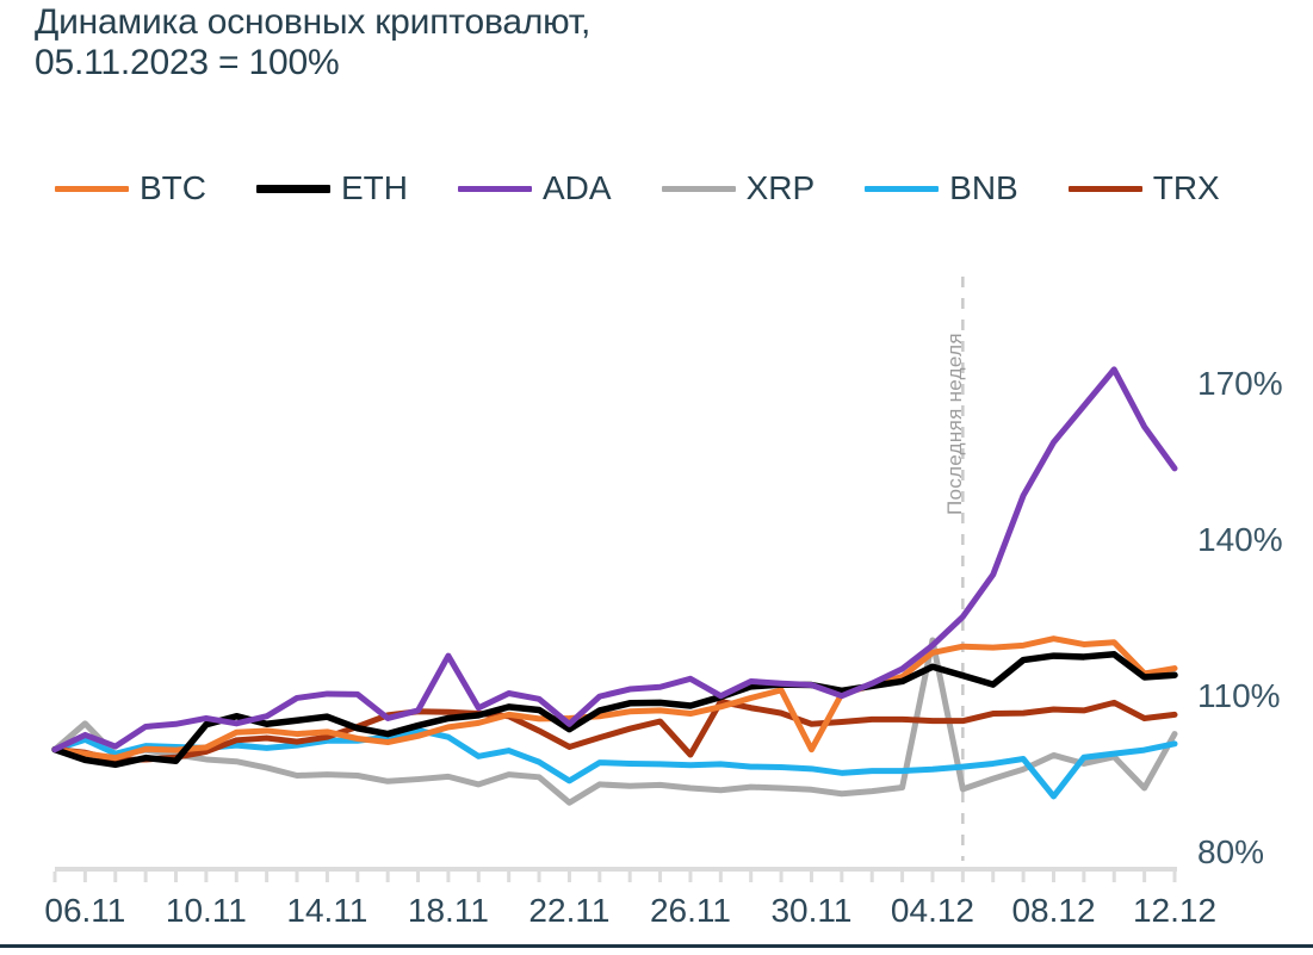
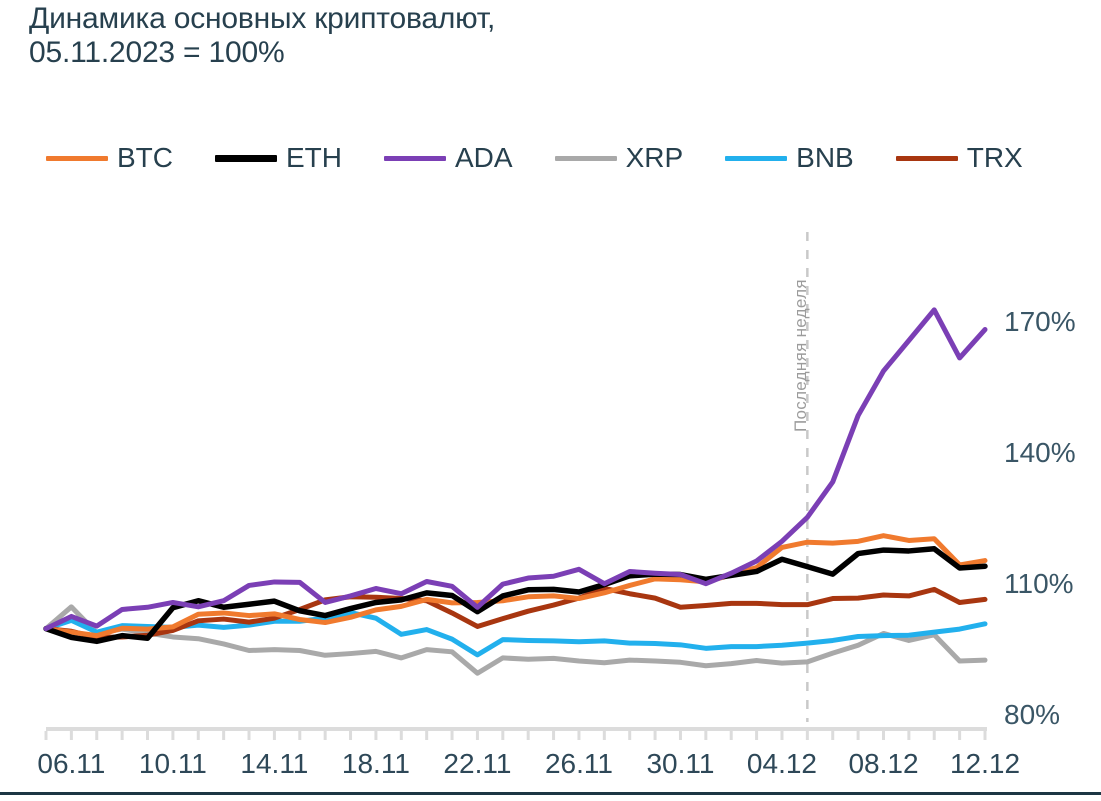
ADA/18.11: 118% -> 109%
TRX/26.11: 99% -> 107%
BTC/30.11: 100% -> 111%
XRP/04.12: 121% -> 92%
BNB/08.12: 91% -> 98%
ADA/12.12: 154% -> 168%
XRP/12.12: 103% -> 93%
